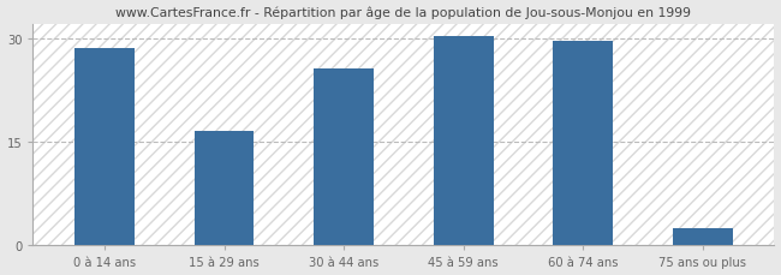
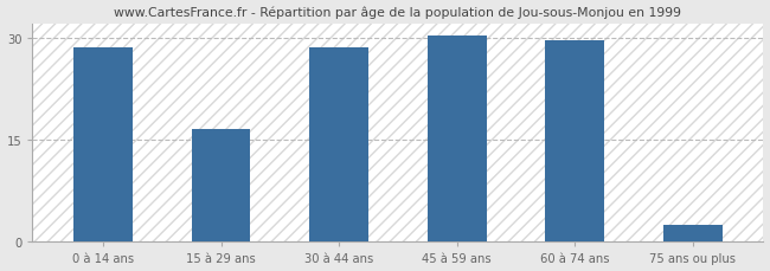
30 à 44 ans: 25.6 -> 28.5
